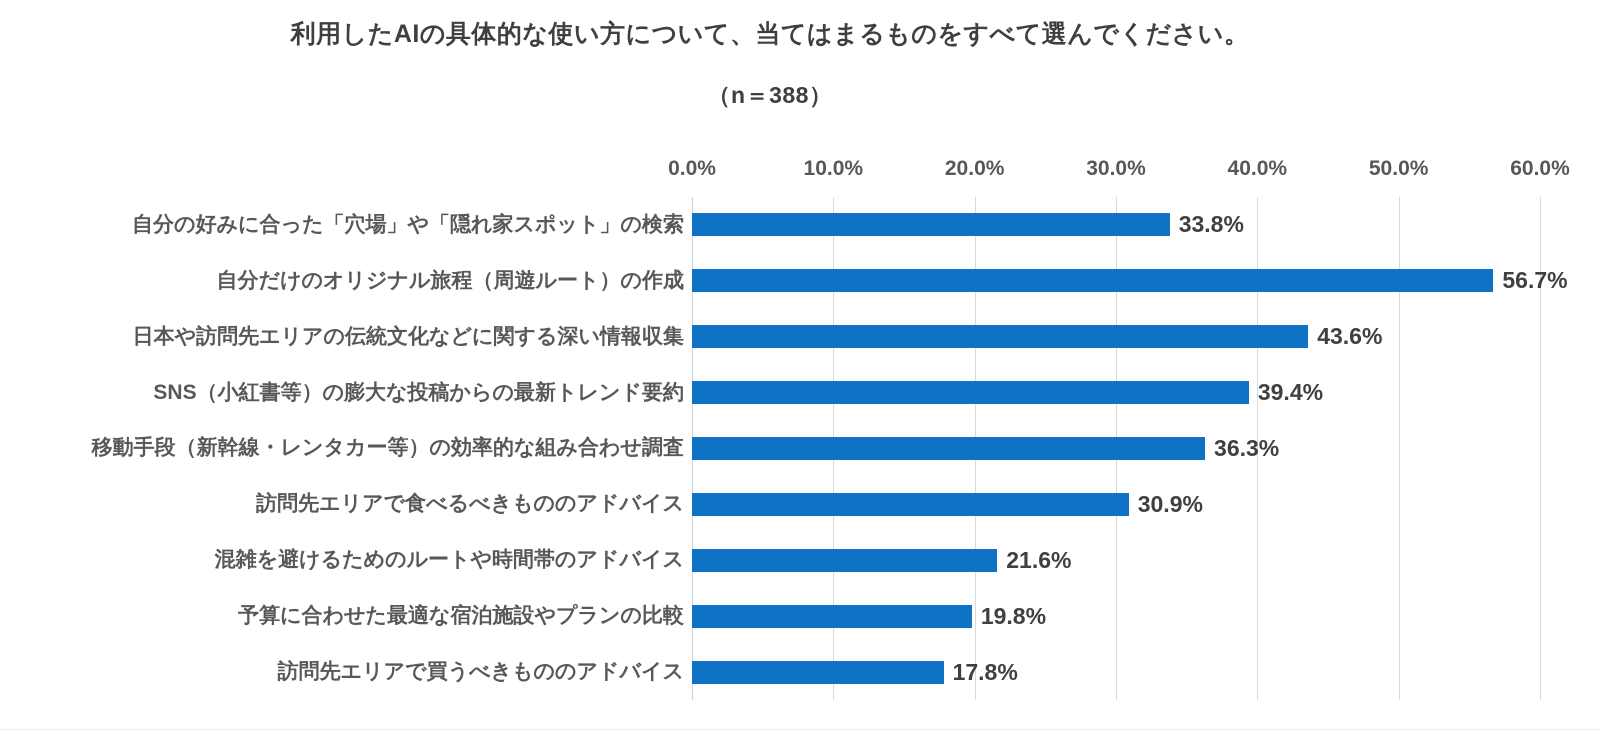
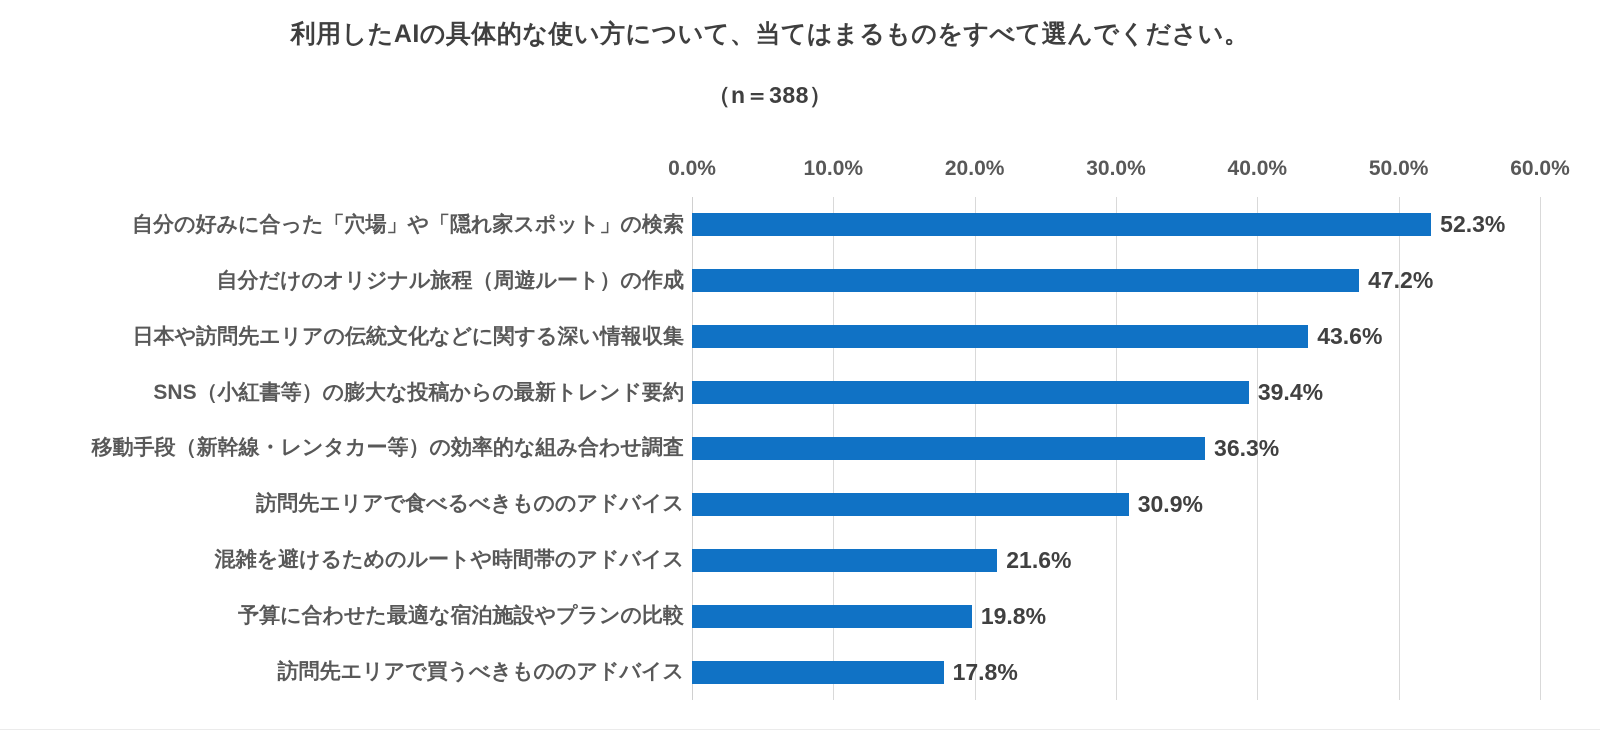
自分の好みに合った「穴場」や「隠れ家スポット」の検索: 33.8% -> 52.3%
自分だけのオリジナル旅程（周遊ルート）の作成: 56.7% -> 47.2%
